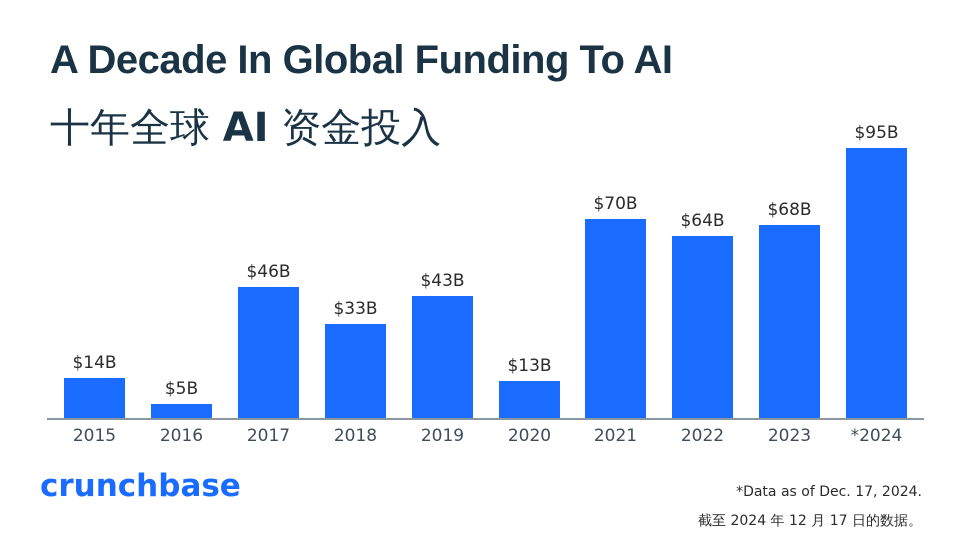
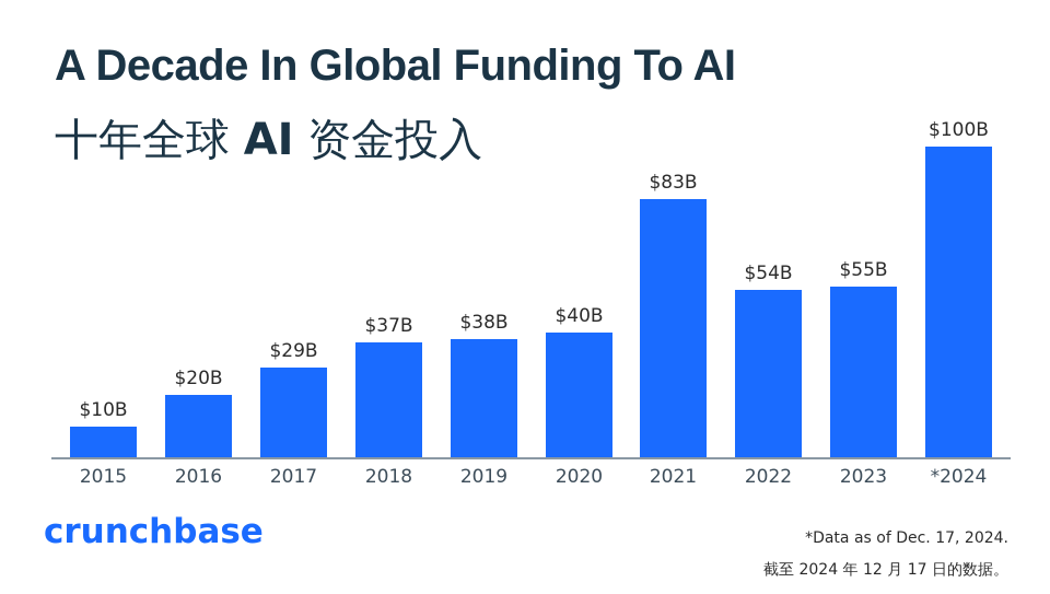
2015: $14B -> $10B
2016: $5B -> $20B
2017: $46B -> $29B
2018: $33B -> $37B
2019: $43B -> $38B
2020: $13B -> $40B
2021: $70B -> $83B
2022: $64B -> $54B
2023: $68B -> $55B
*2024: $95B -> $100B
